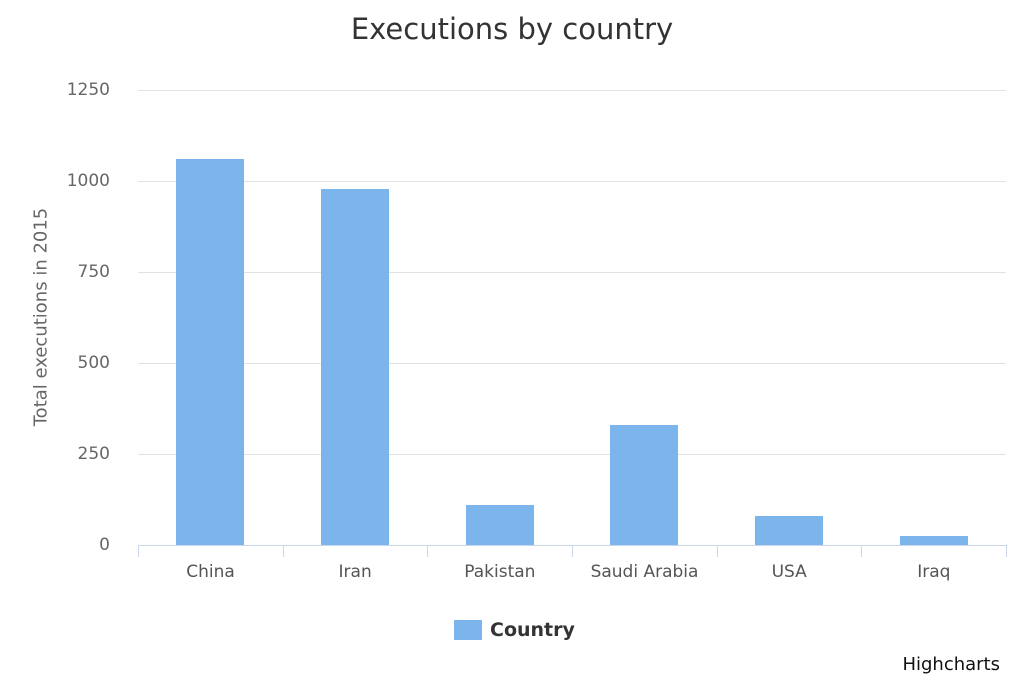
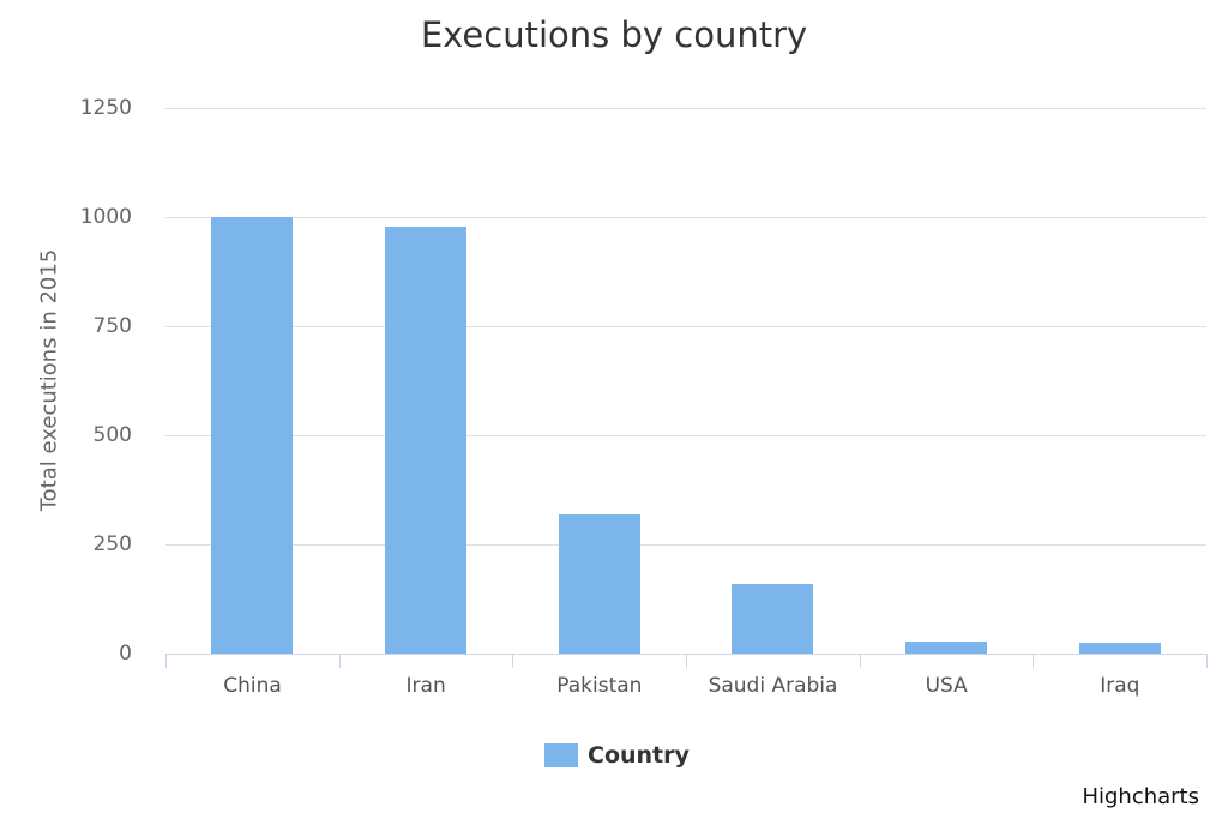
China: 1060 -> 1000
Pakistan: 110 -> 320
Saudi Arabia: 330 -> 160
USA: 80 -> 30
